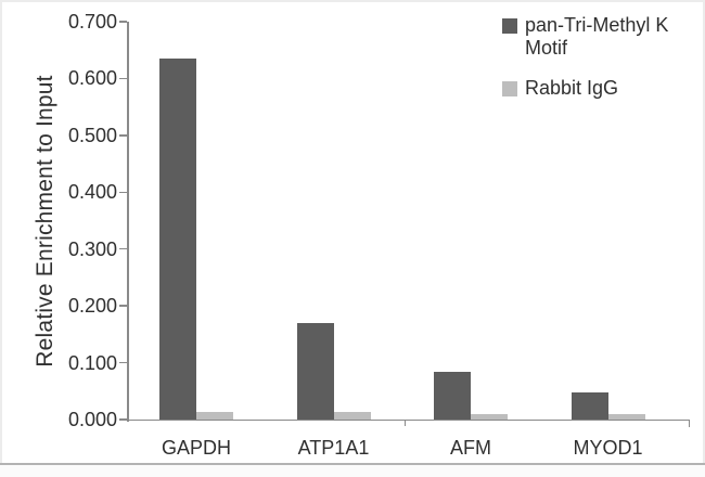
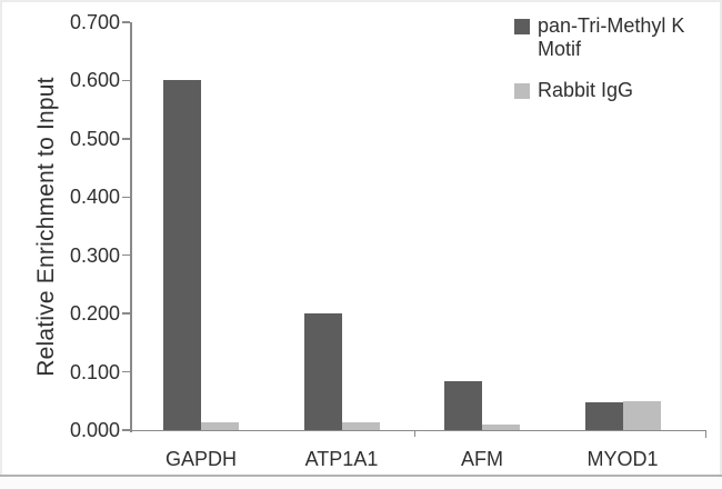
pan-Tri-Methyl K Motif/GAPDH: 0.64 -> 0.60
pan-Tri-Methyl K Motif/ATP1A1: 0.17 -> 0.20
Rabbit IgG/MYOD1: 0.01 -> 0.05
